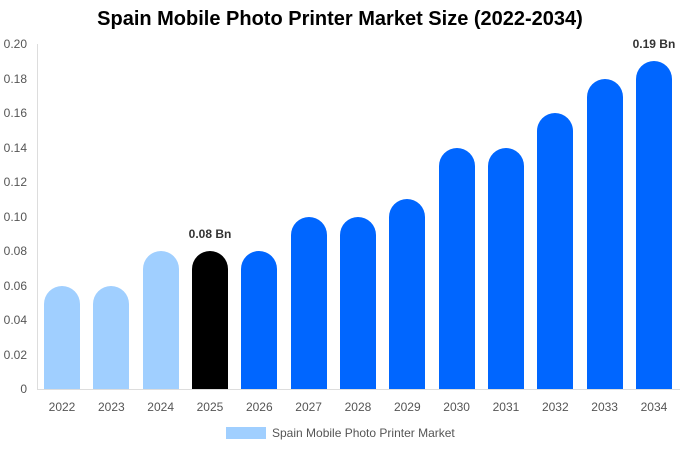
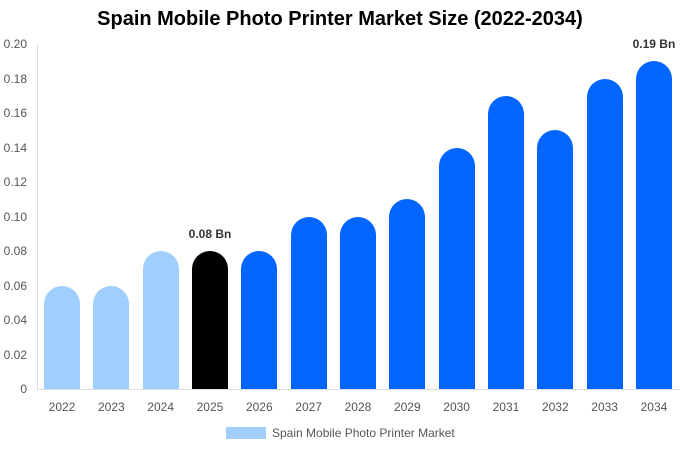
2031: 0.14 -> 0.17
2032: 0.16 -> 0.15
